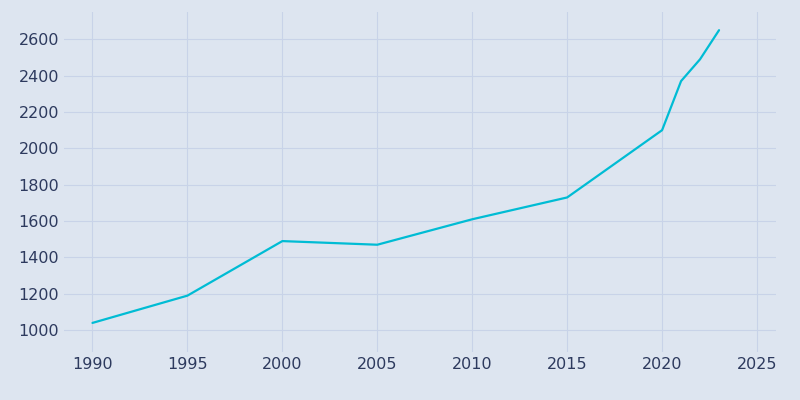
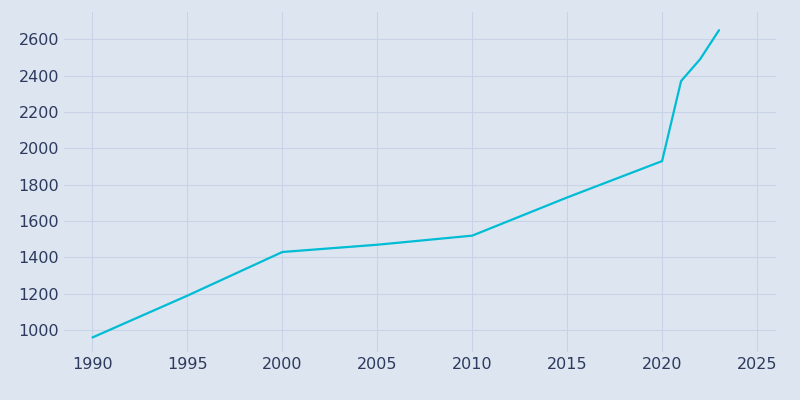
1990: 1040 -> 960
2000: 1490 -> 1430
2010: 1610 -> 1520
2020: 2100 -> 1930
